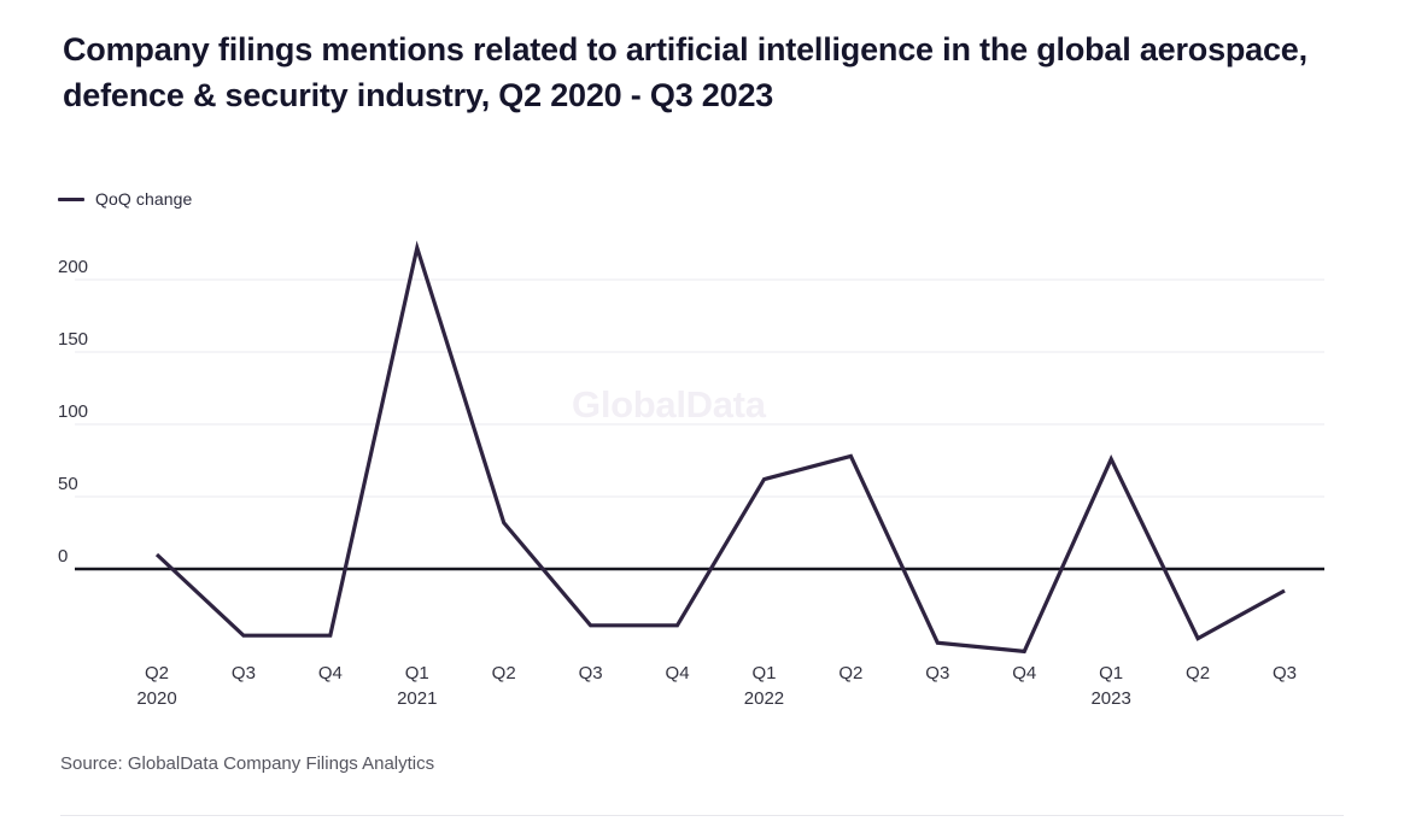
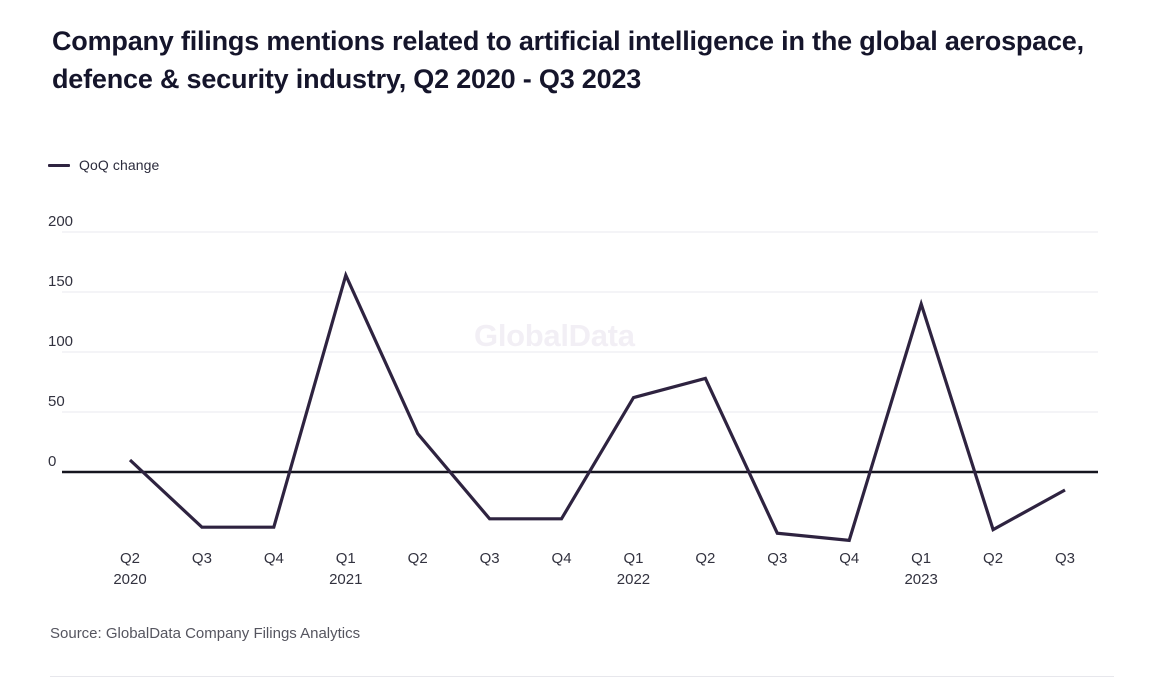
Q1 2021: 222 -> 164
Q1 2023: 76 -> 140
